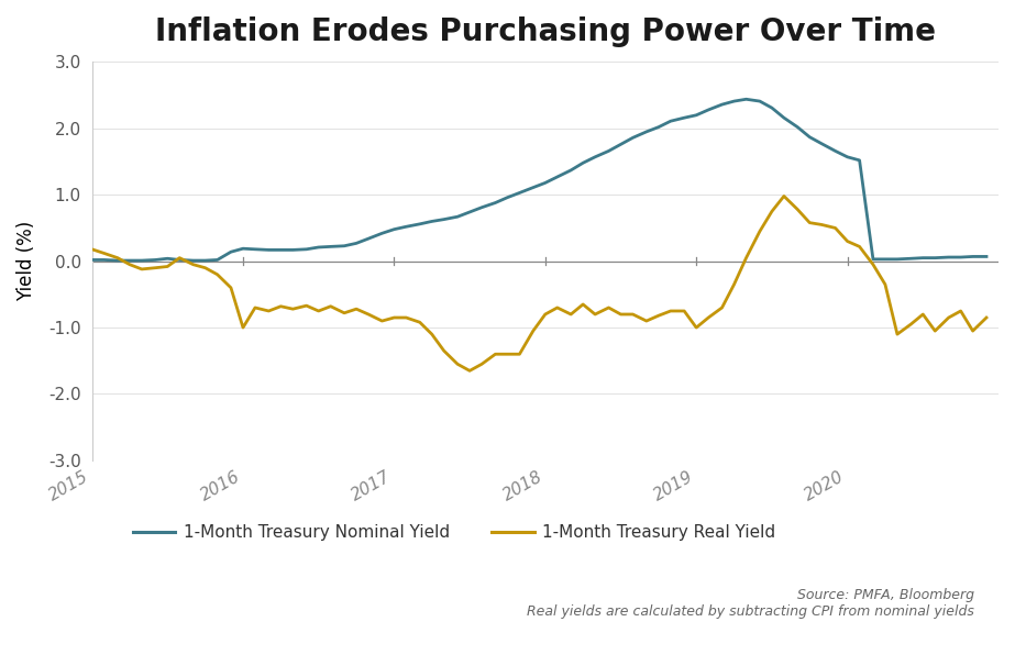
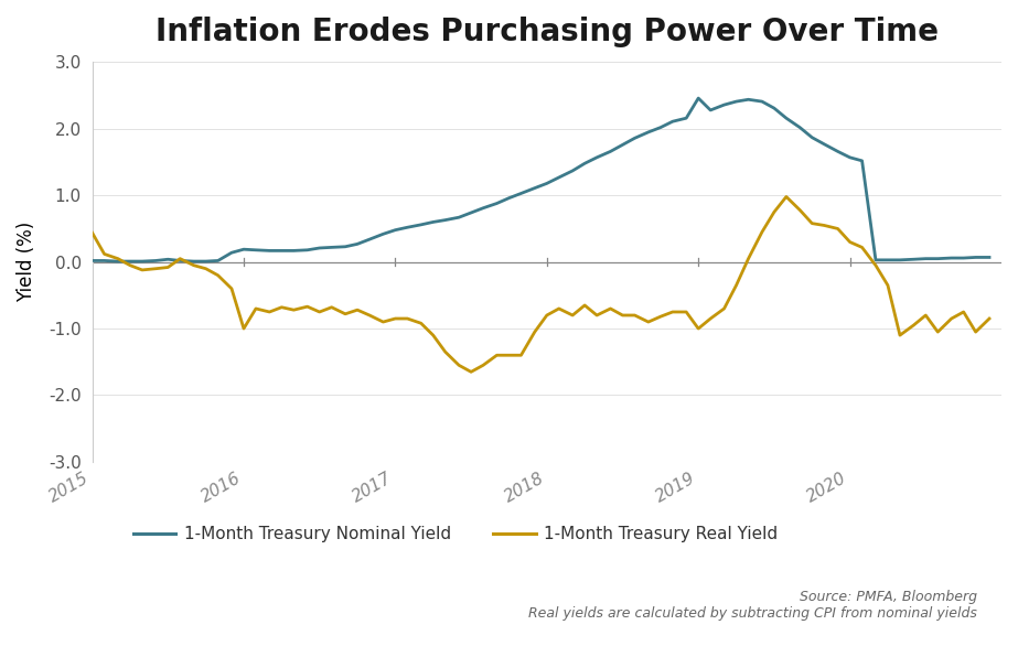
1-Month Treasury Real Yield/2015: 0.18 -> 0.44
1-Month Treasury Nominal Yield/2019: 2.20 -> 2.46
